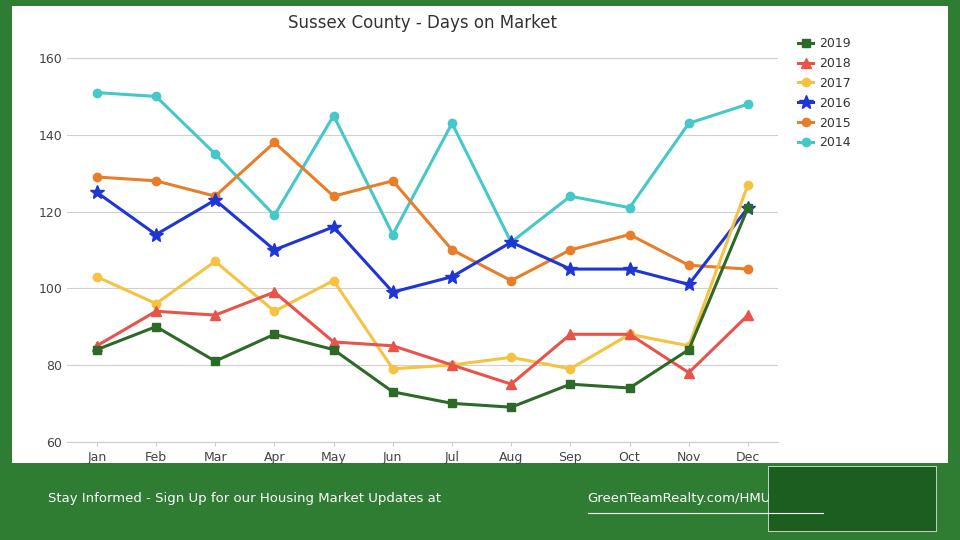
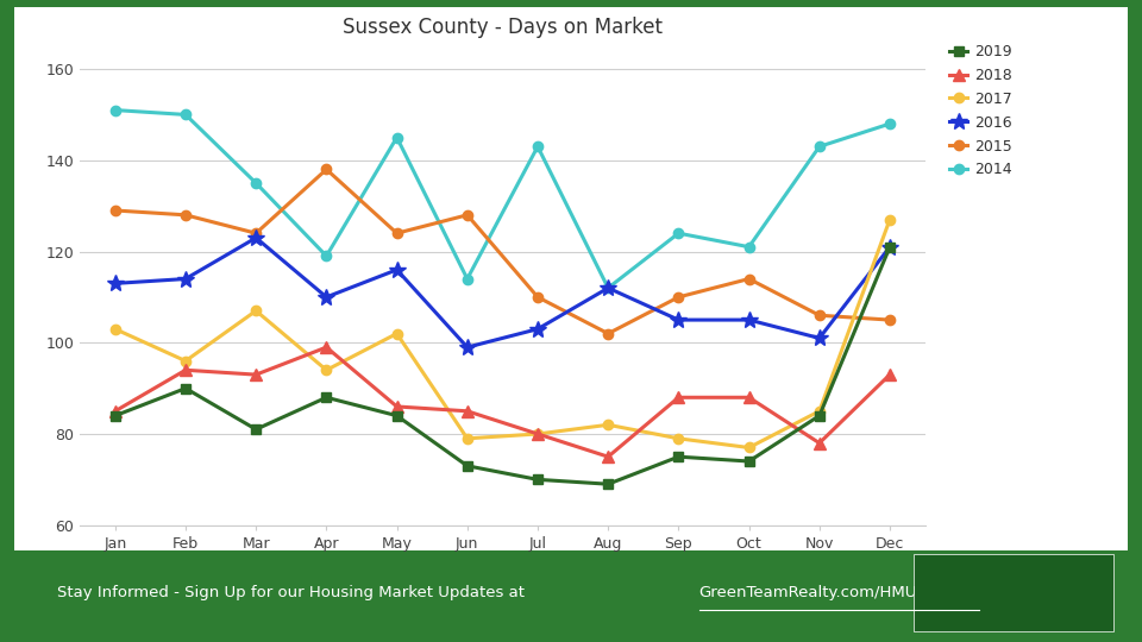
2016/Jan: 125 -> 113
2017/Oct: 88 -> 77
